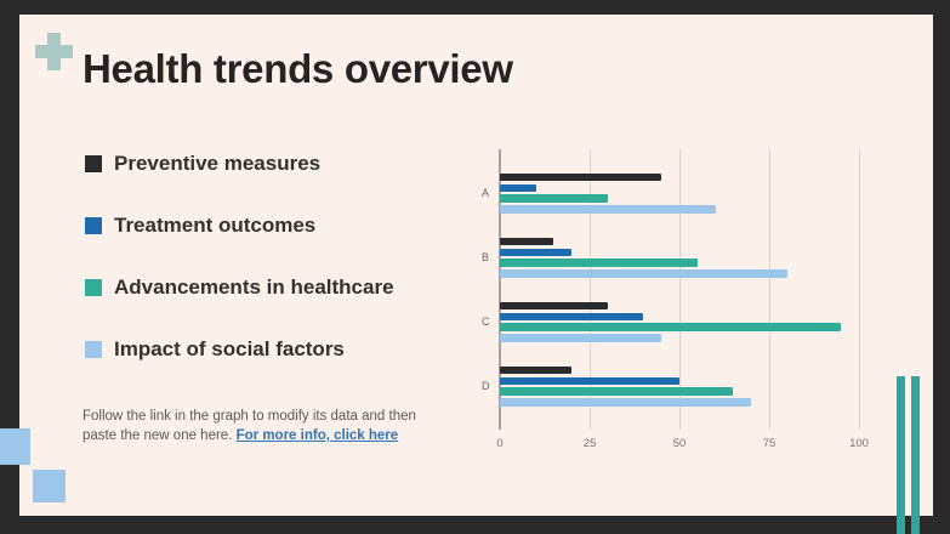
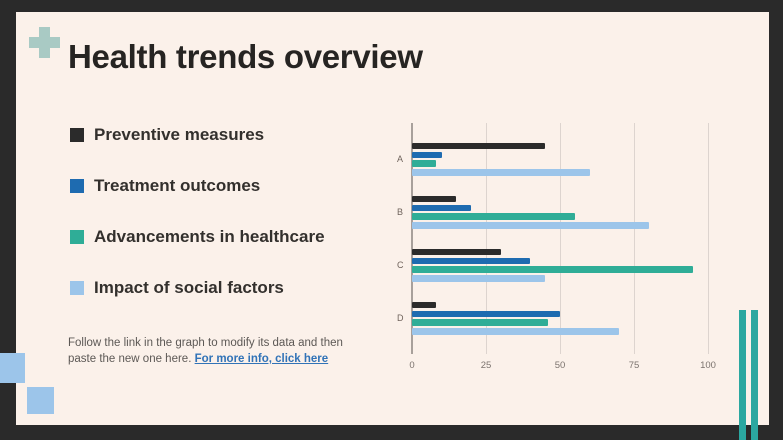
Advancements in healthcare/A: 30 -> 8
Preventive measures/D: 20 -> 8
Advancements in healthcare/D: 65 -> 46
